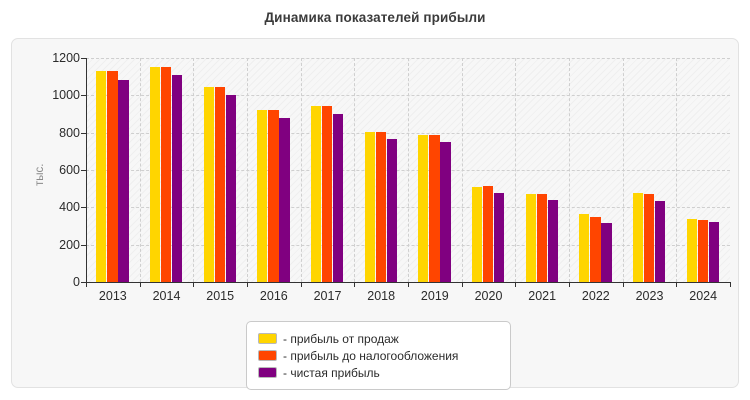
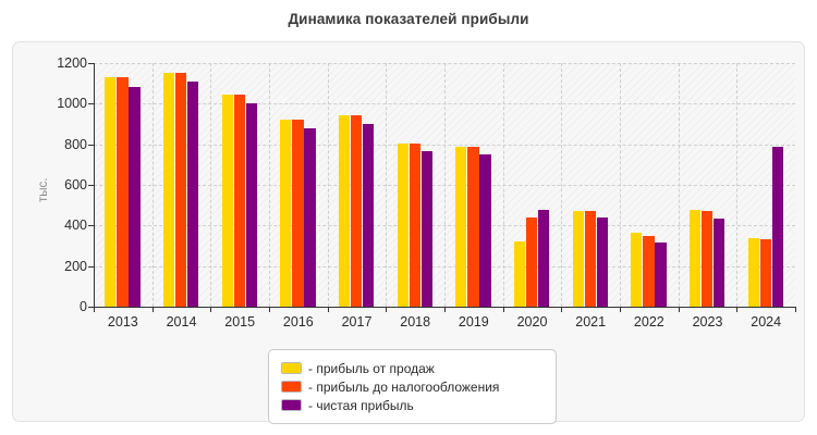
- прибыль от продаж/2020: 510 -> 320
- прибыль до налогообложения/2020: 510 -> 440
- чистая прибыль/2024: 320 -> 790
